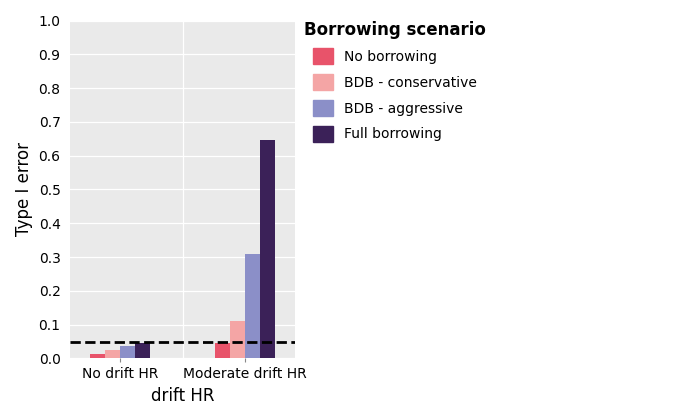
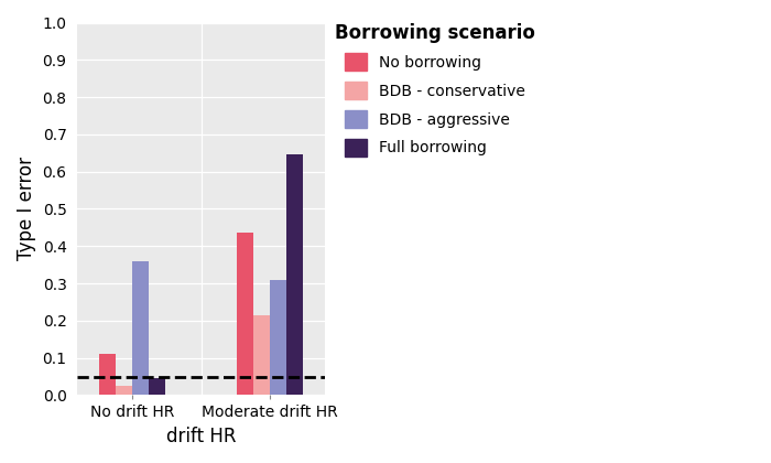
No borrowing/No drift HR: 0.013 -> 0.110
BDB - aggressive/No drift HR: 0.036 -> 0.360
No borrowing/Moderate drift HR: 0.046 -> 0.435
BDB - conservative/Moderate drift HR: 0.110 -> 0.215
